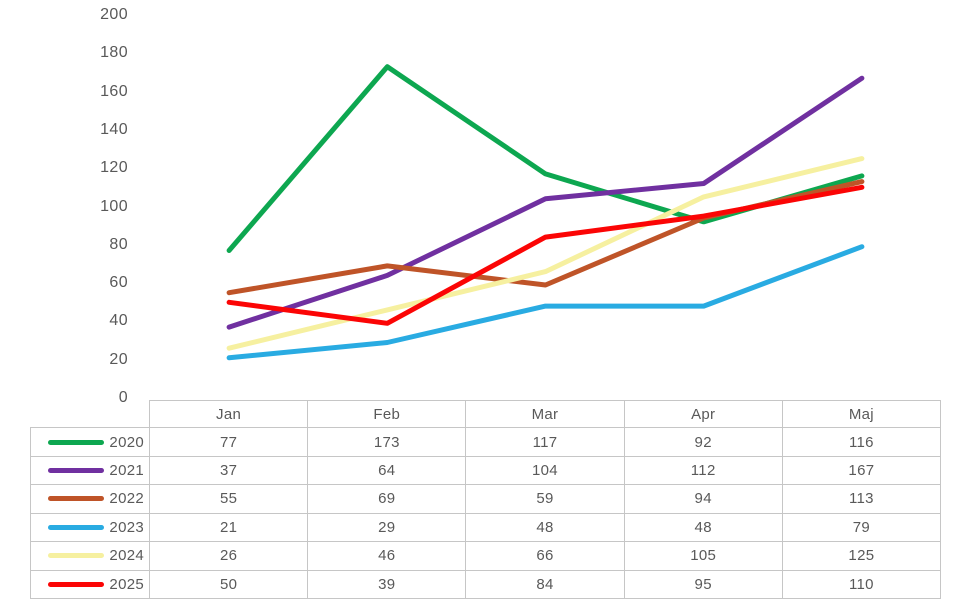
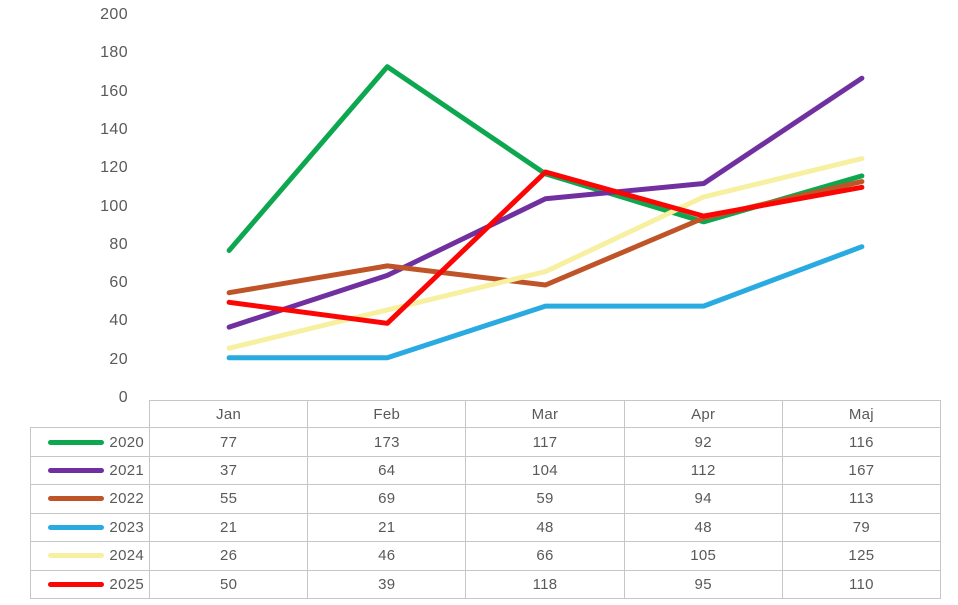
2023/Feb: 29 -> 21
2025/Mar: 84 -> 118
